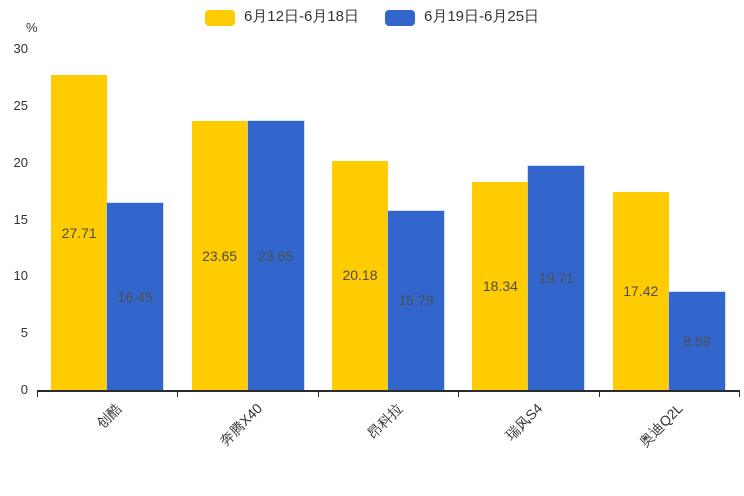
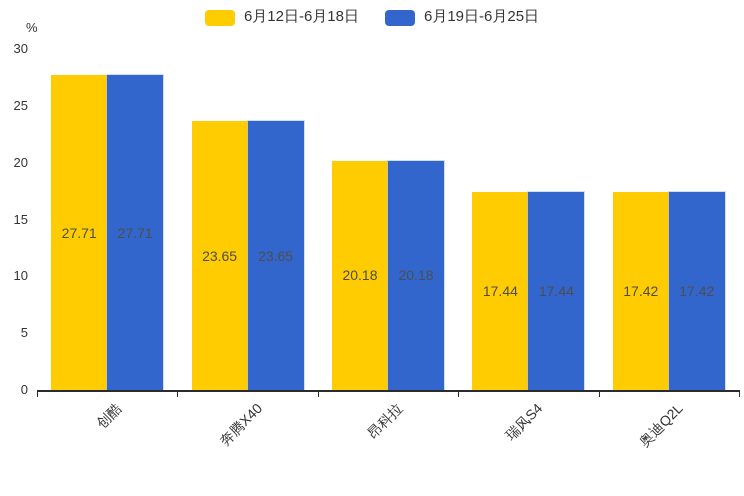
6月19日-6月25日/创酷: 16.45 -> 27.71
6月19日-6月25日/昂科拉: 15.79 -> 20.18
6月12日-6月18日/瑞风S4: 18.34 -> 17.44
6月19日-6月25日/瑞风S4: 19.71 -> 17.44
6月19日-6月25日/奥迪Q2L: 8.59 -> 17.42
